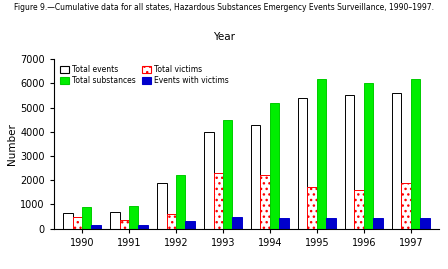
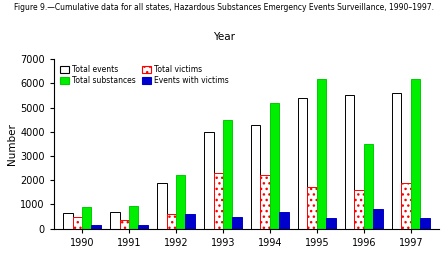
Events with victims/1992: 300 -> 600
Events with victims/1994: 450 -> 700
Total substances/1996: 6000 -> 3500
Events with victims/1996: 420 -> 800
